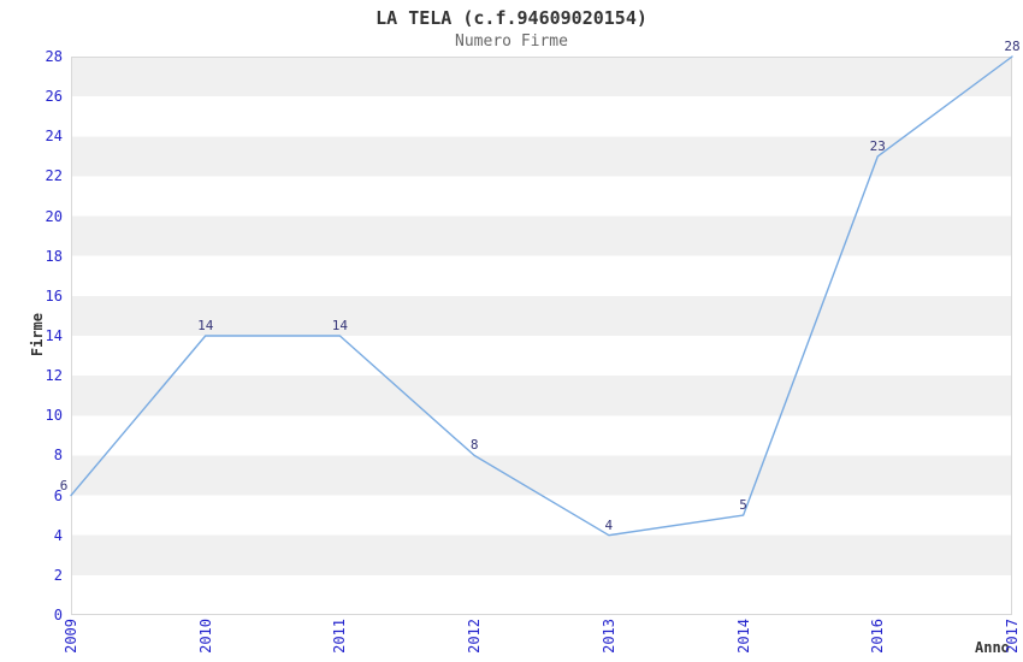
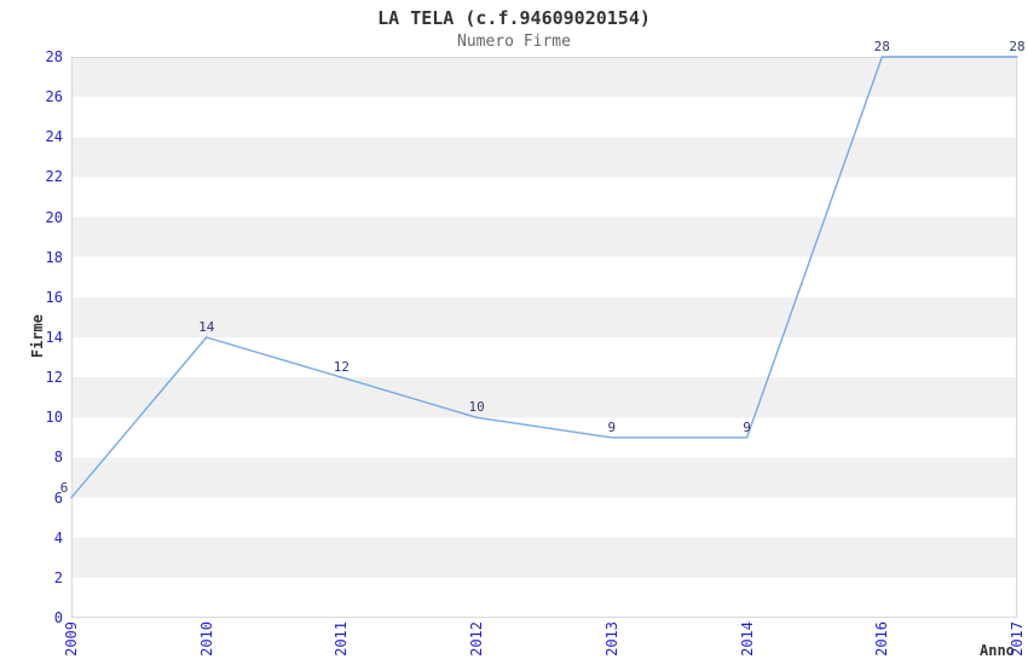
2011: 14 -> 12
2012: 8 -> 10
2013: 4 -> 9
2014: 5 -> 9
2016: 23 -> 28
